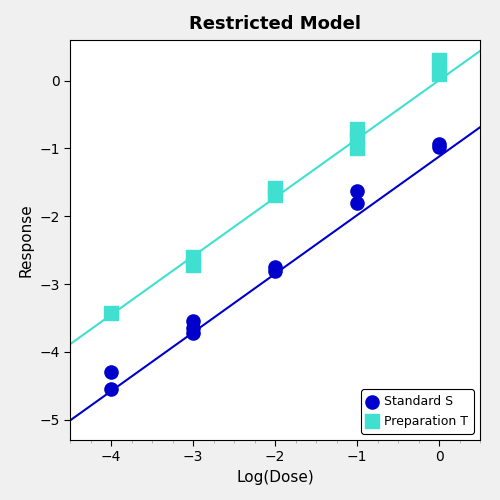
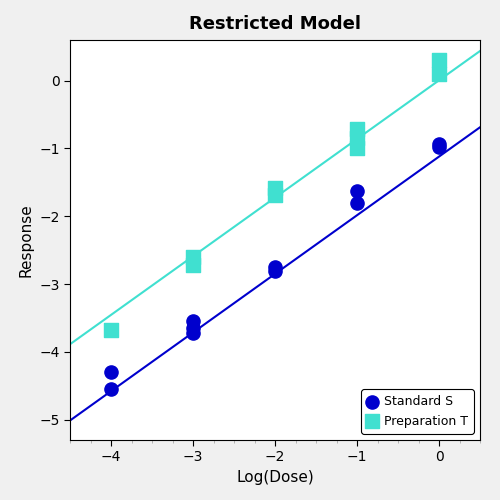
Preparation T/−4: -3.42 -> -3.68
